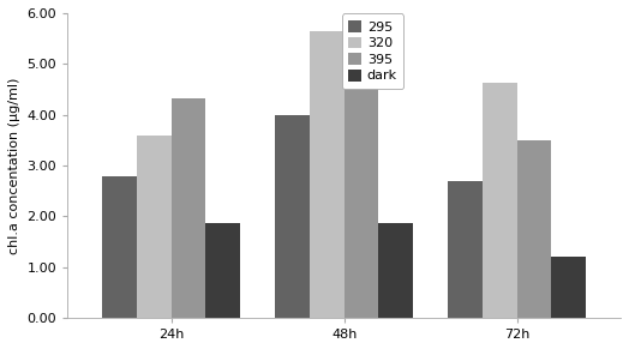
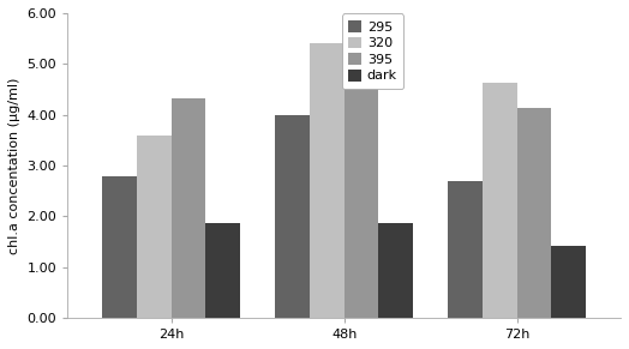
320/48h: 5.65 -> 5.40
395/72h: 3.50 -> 4.13
dark/72h: 1.20 -> 1.42
